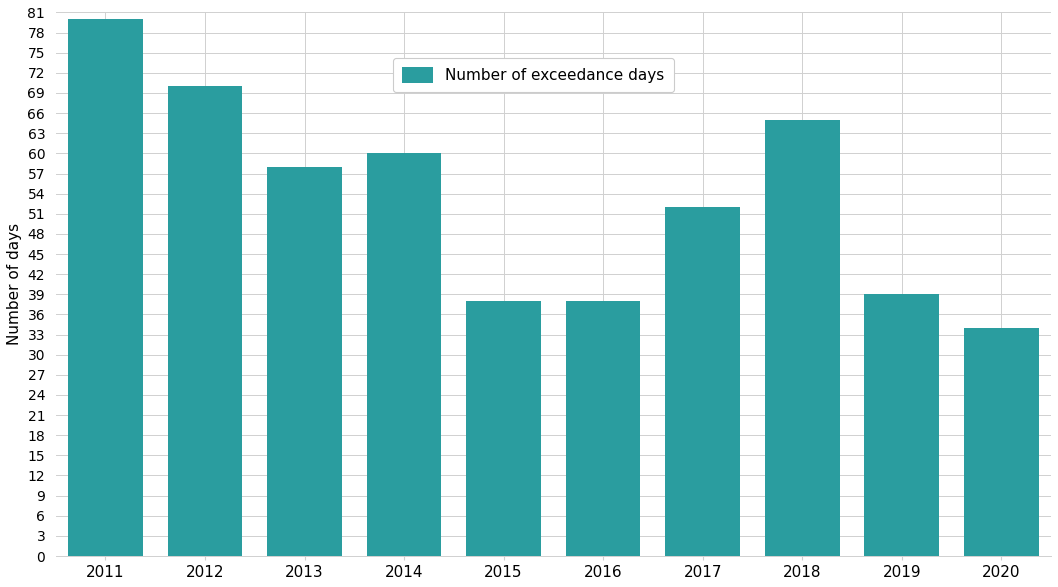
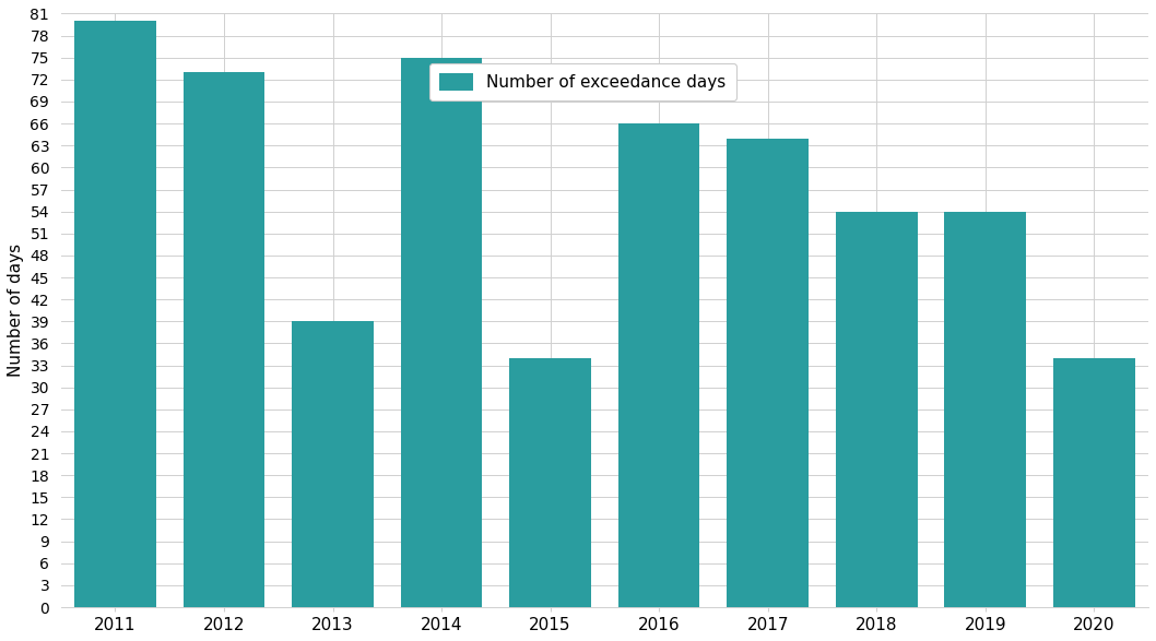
2012: 70 -> 73
2013: 58 -> 39
2014: 60 -> 75
2015: 38 -> 34
2016: 38 -> 66
2017: 52 -> 64
2018: 65 -> 54
2019: 39 -> 54
